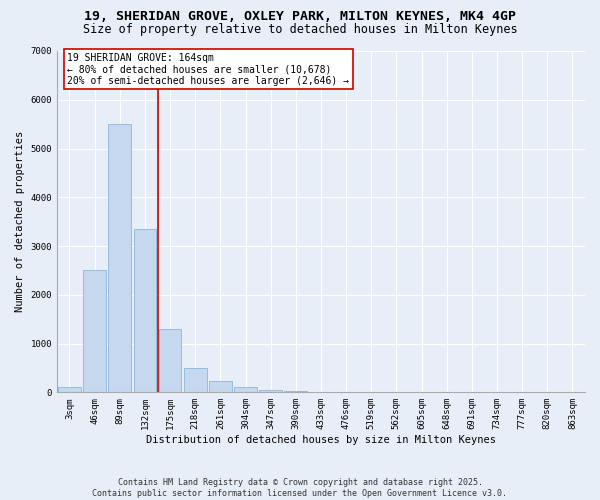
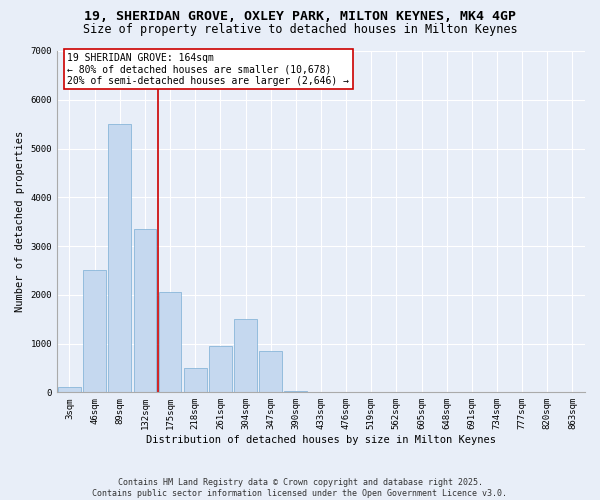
175sqm: 1300 -> 2050
261sqm: 230 -> 950
304sqm: 100 -> 1500
347sqm: 60 -> 850
